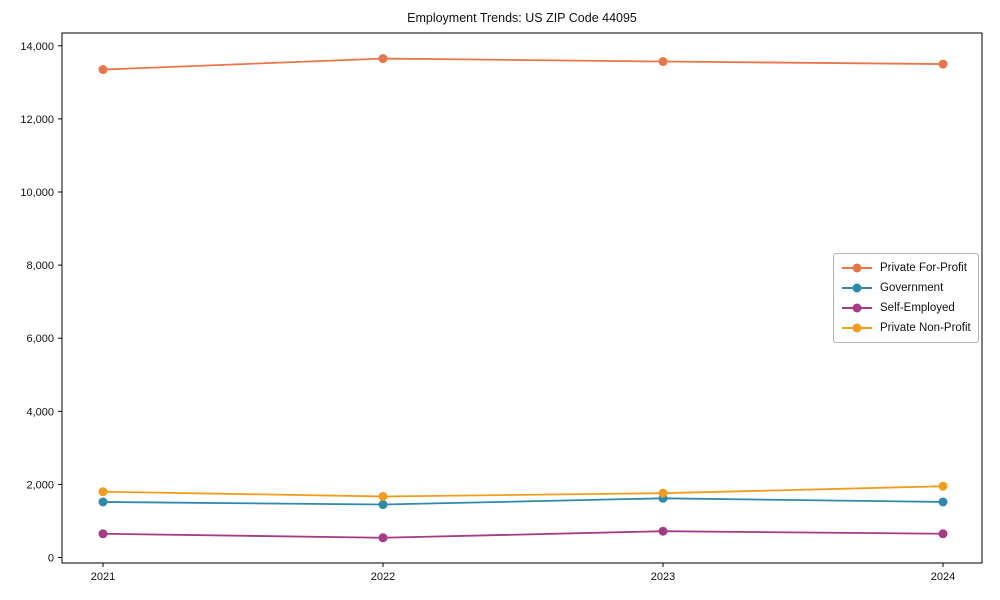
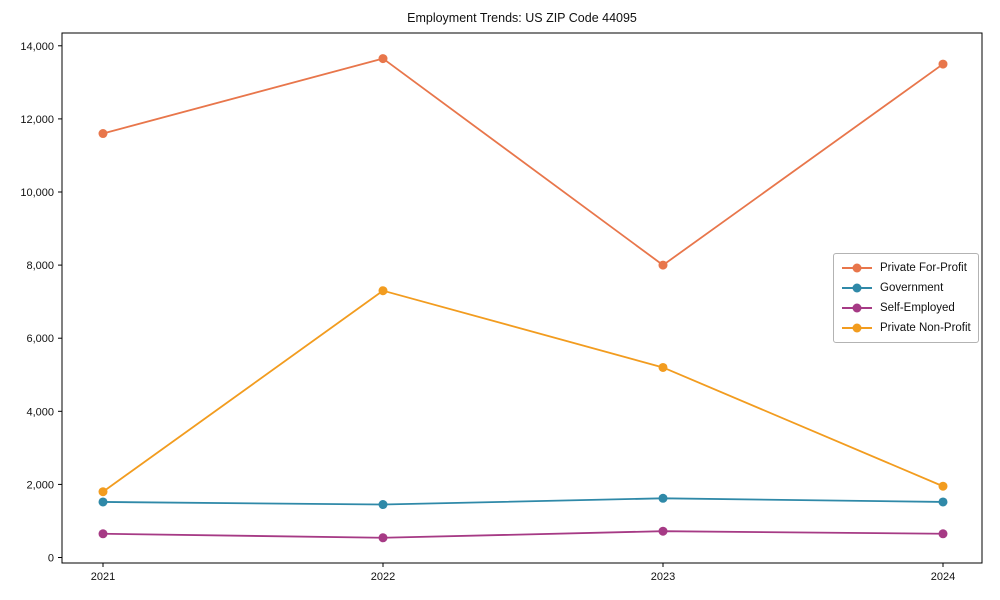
Private For-Profit/2021: 13400 -> 11600
Private Non-Profit/2022: 1700 -> 7300
Private For-Profit/2023: 13600 -> 8000
Private Non-Profit/2023: 1800 -> 5200
